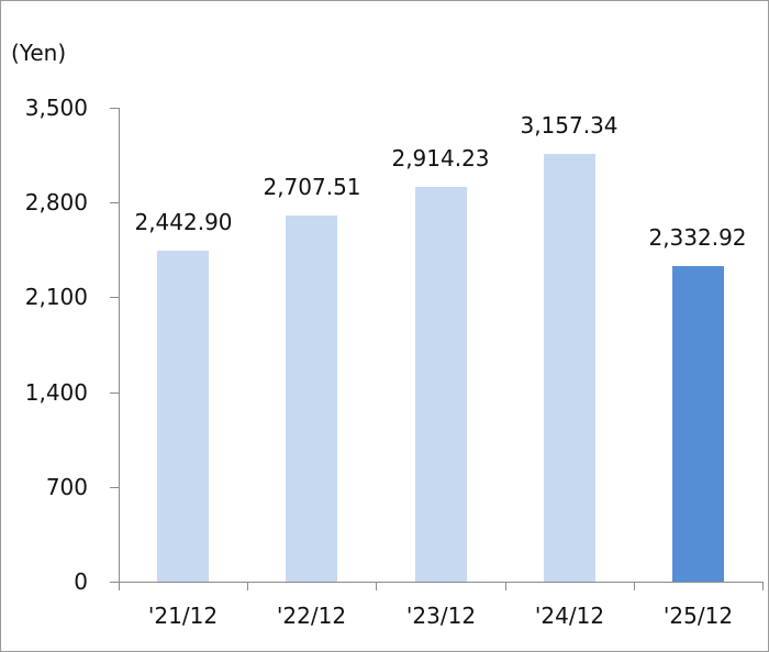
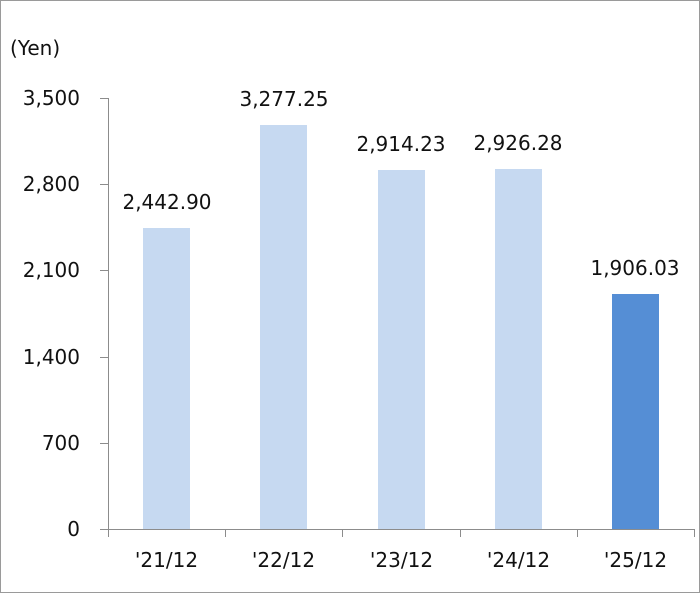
'22/12: 2,707.51 -> 3,277.25
'24/12: 3,157.34 -> 2,926.28
'25/12: 2,332.92 -> 1,906.03
